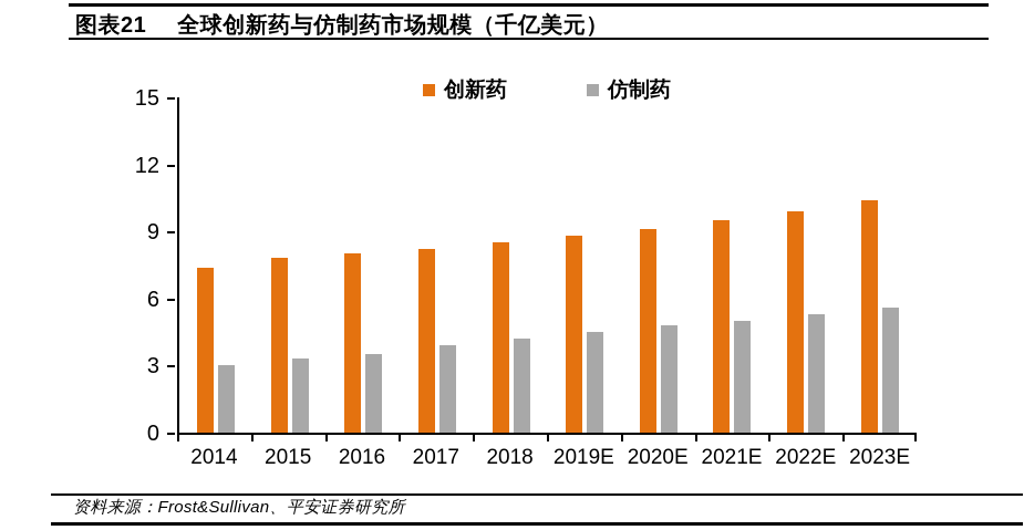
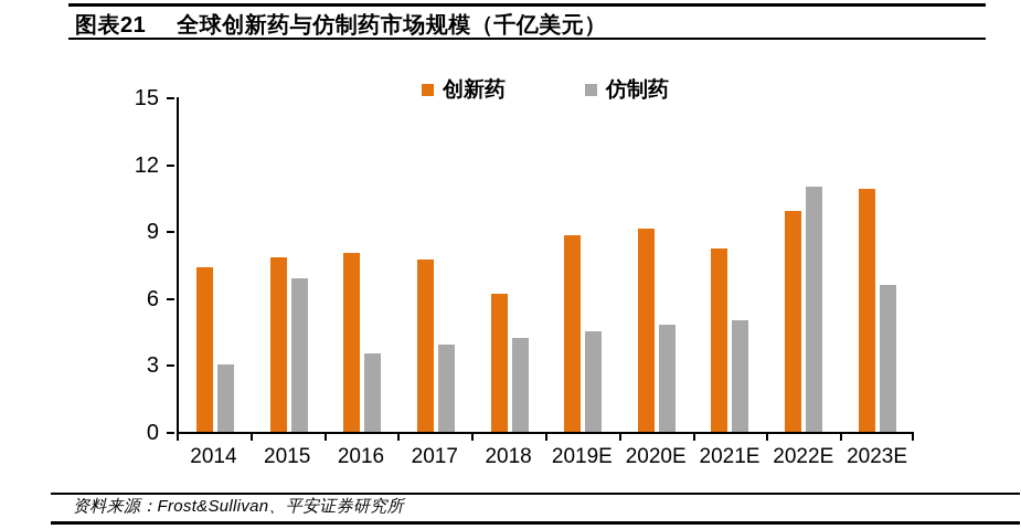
仿制药/2015: 3.3 -> 6.9
创新药/2017: 8.2 -> 7.7
创新药/2018: 8.5 -> 6.2
创新药/2021E: 9.5 -> 8.2
仿制药/2022E: 5.3 -> 11.0
创新药/2023E: 10.4 -> 10.9
仿制药/2023E: 5.6 -> 6.6
